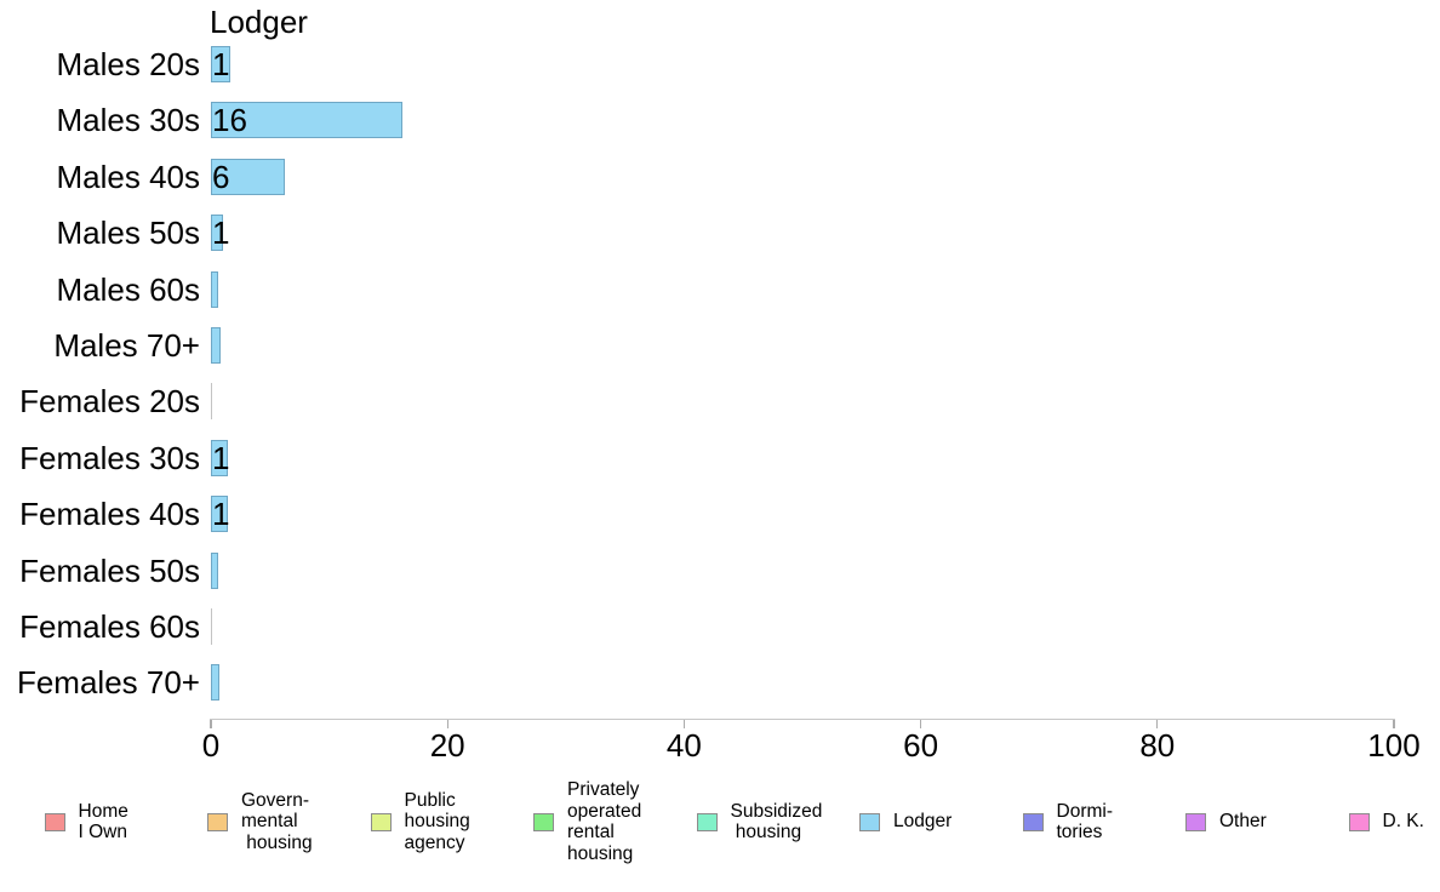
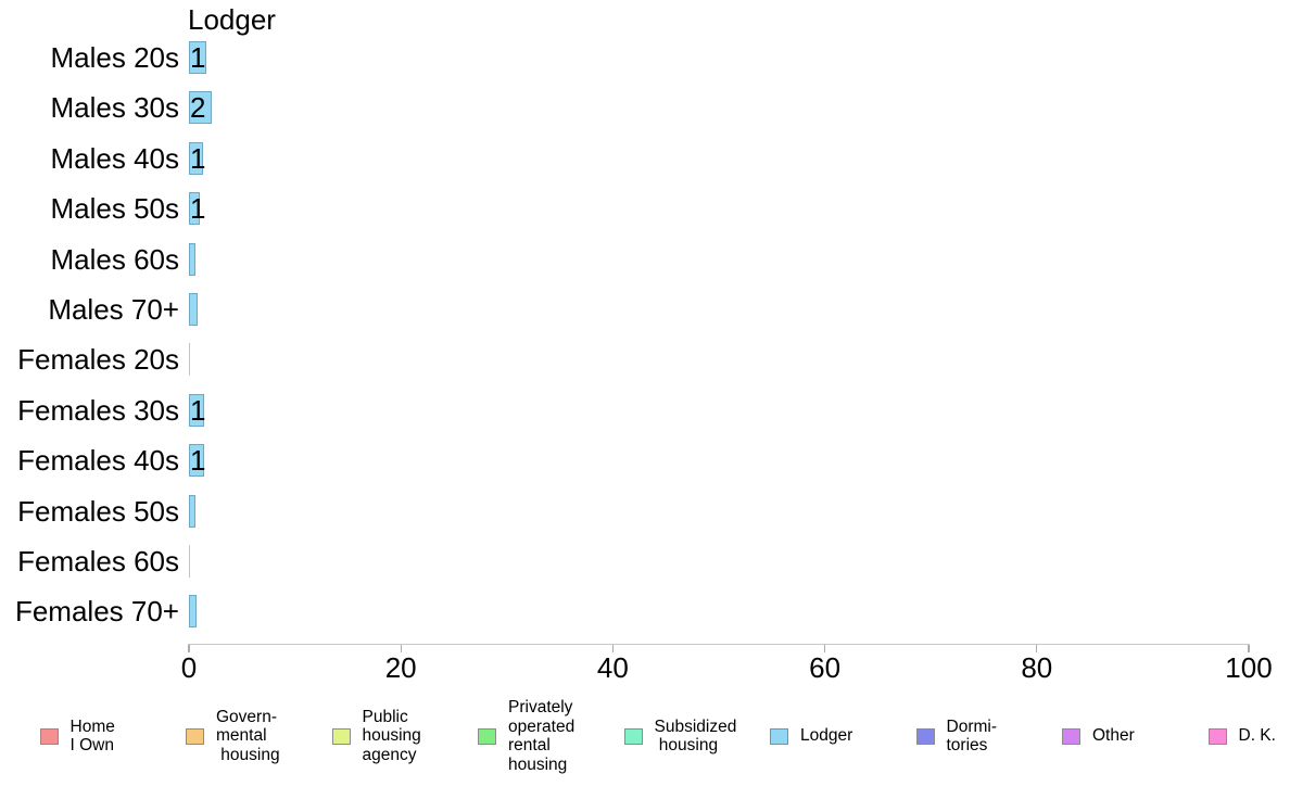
Males 30s: 16 -> 2
Males 40s: 6 -> 1
